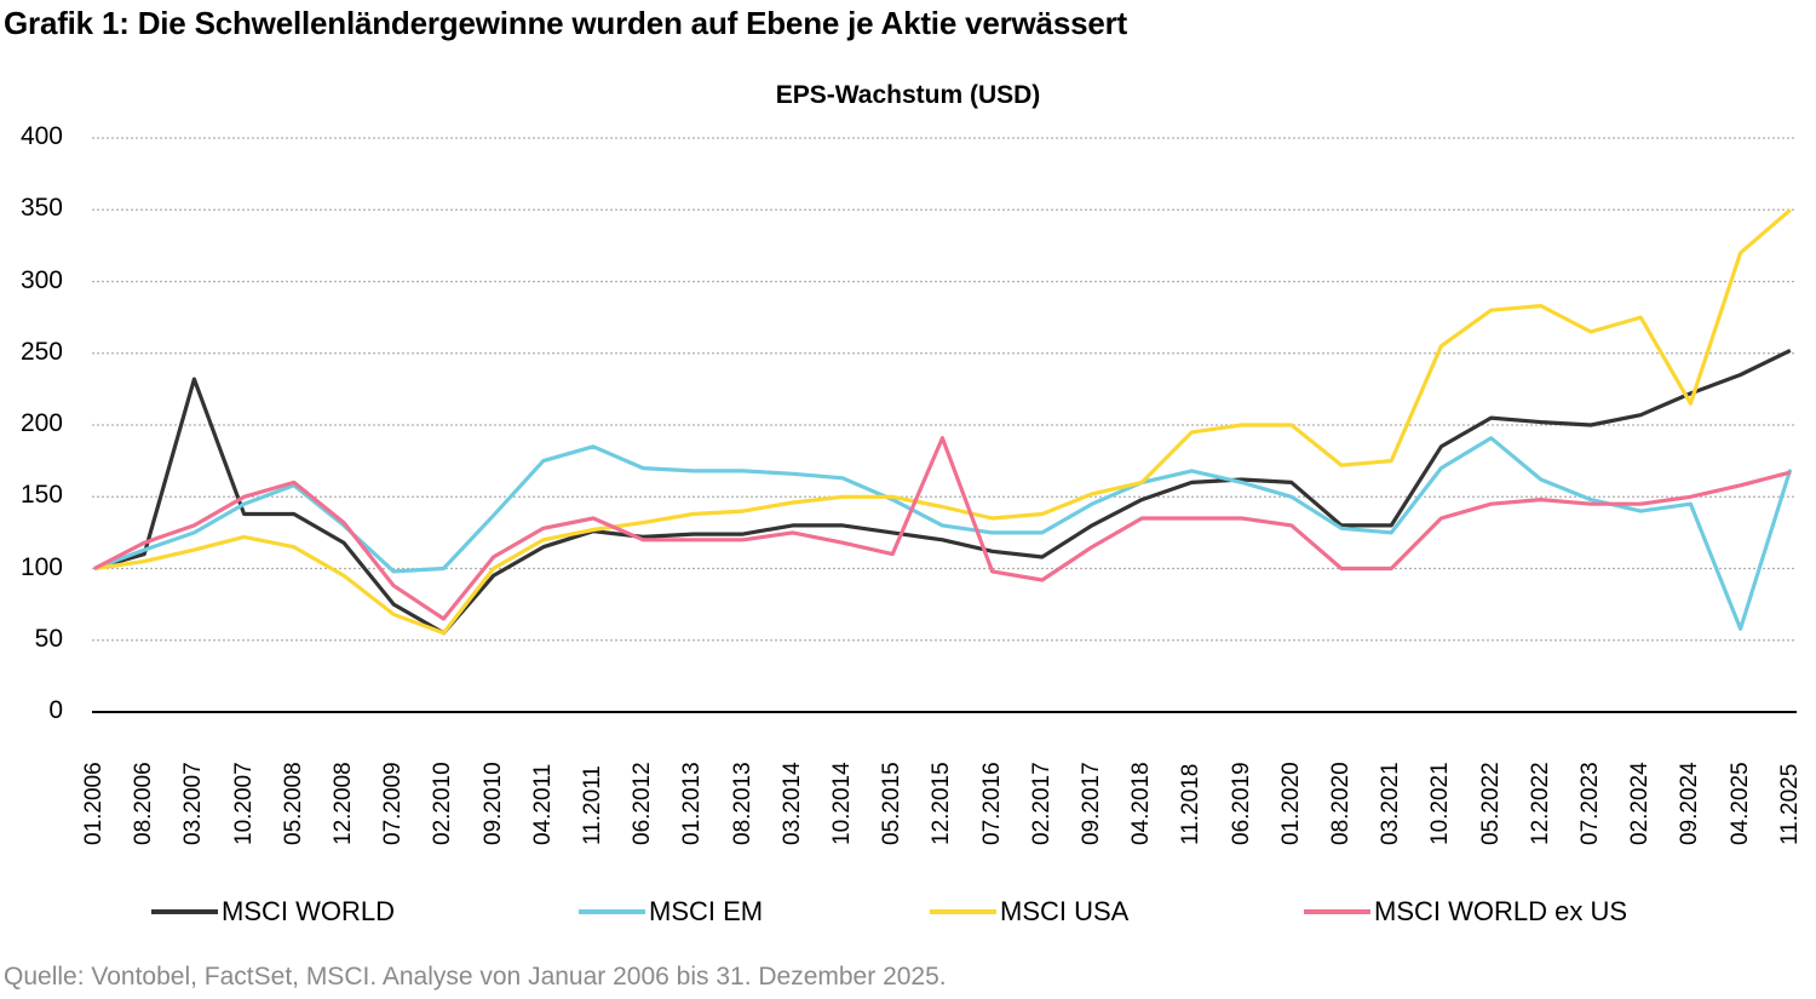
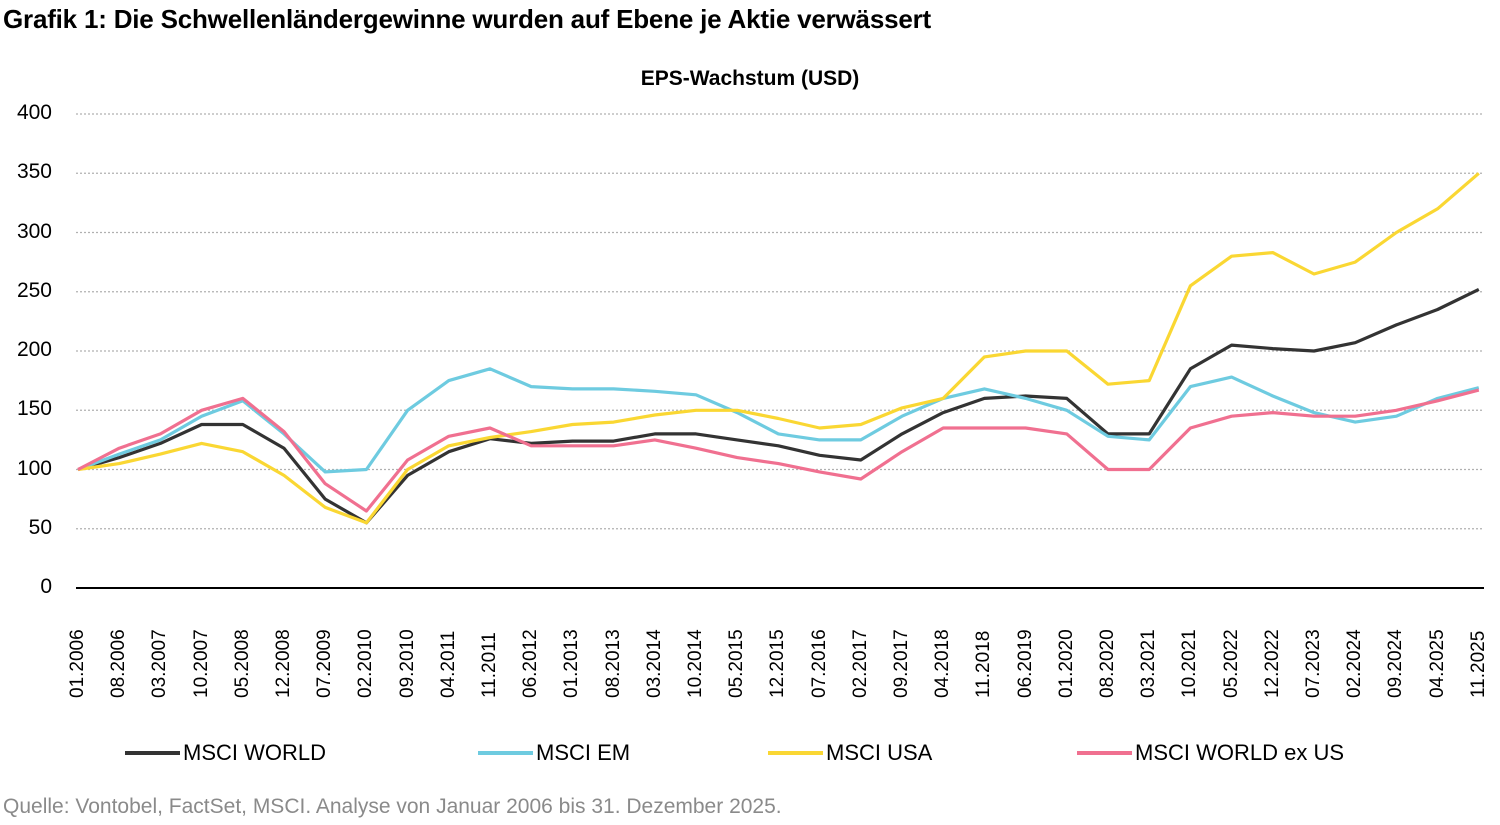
MSCI WORLD/03.2007: 232 -> 122
MSCI EM/09.2010: 137 -> 150
MSCI WORLD ex US/12.2015: 191 -> 105
MSCI EM/05.2022: 191 -> 178
MSCI USA/09.2024: 215 -> 300
MSCI EM/04.2025: 58 -> 160
